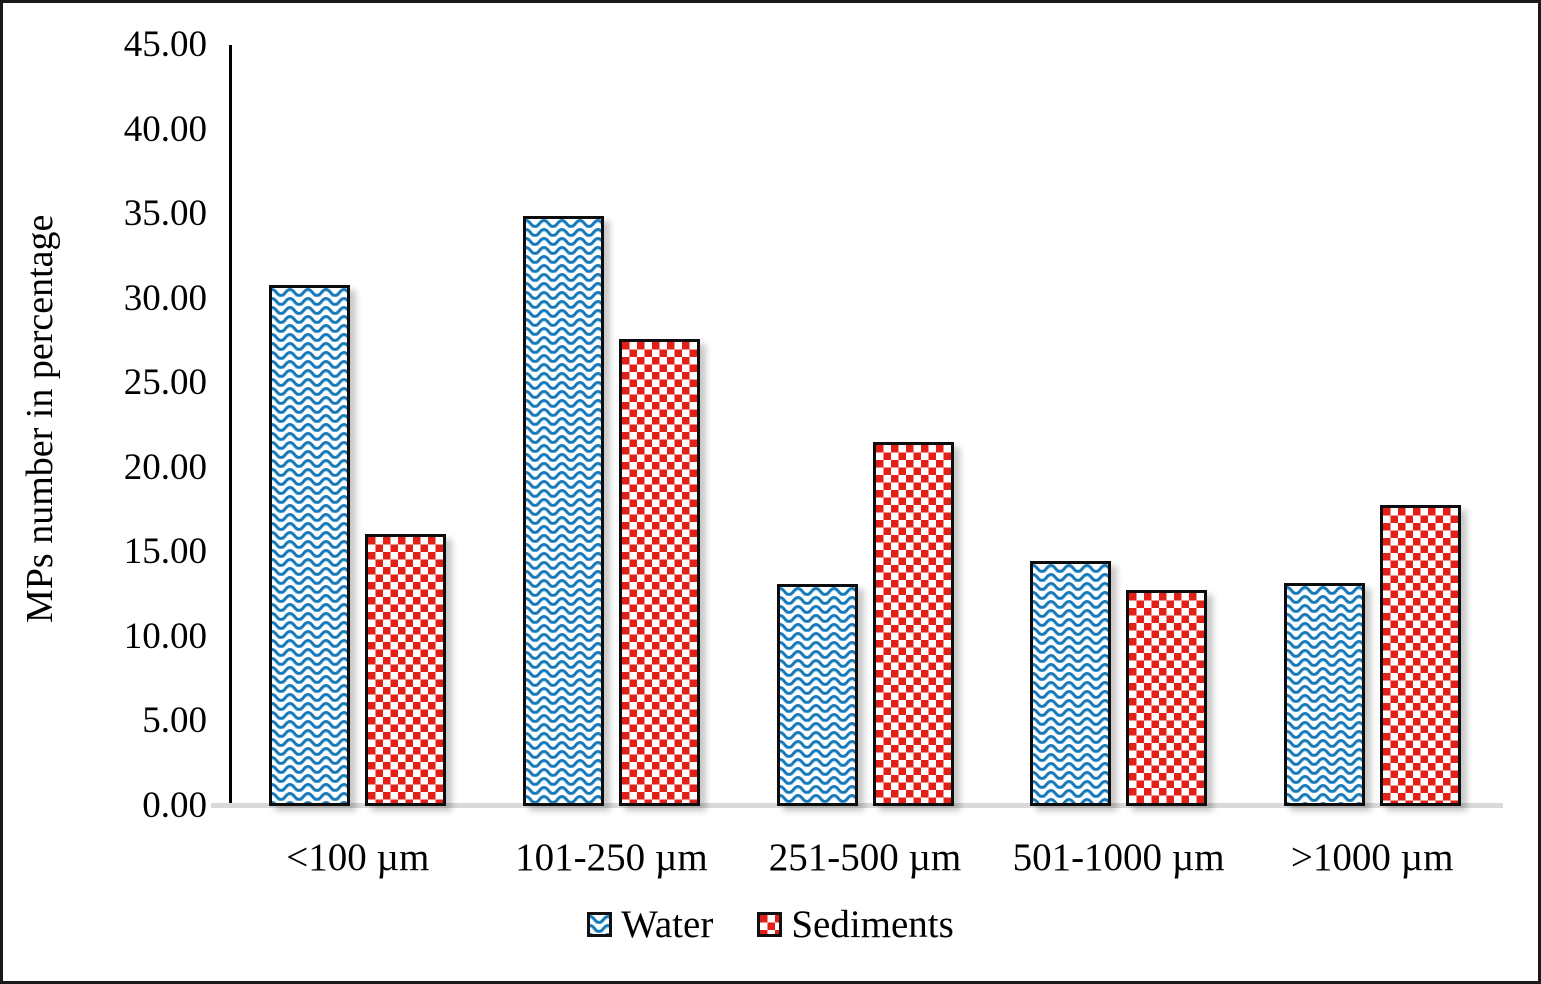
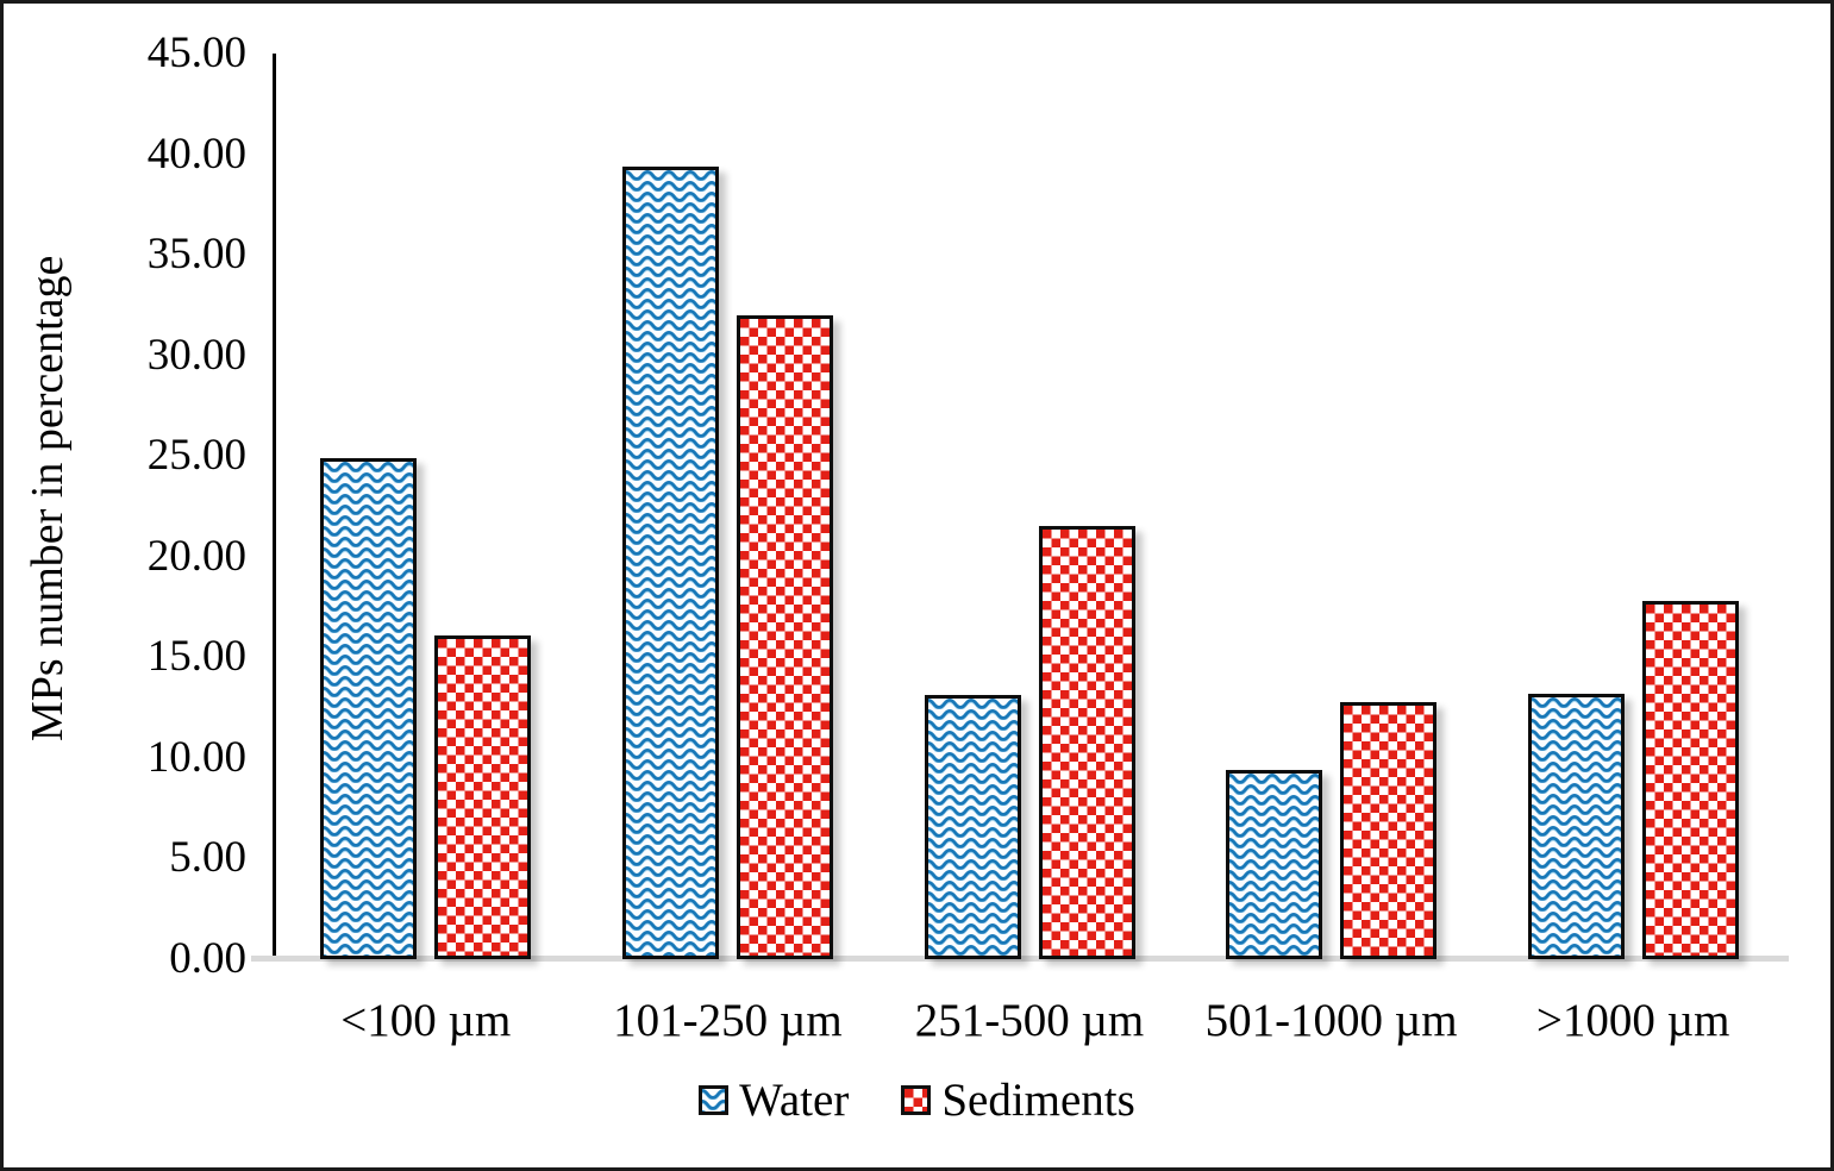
Water/<100 µm: 30.8 -> 24.9
Water/101-250 µm: 34.9 -> 39.4
Sediments/101-250 µm: 27.6 -> 32.0
Water/501-1000 µm: 14.5 -> 9.4
